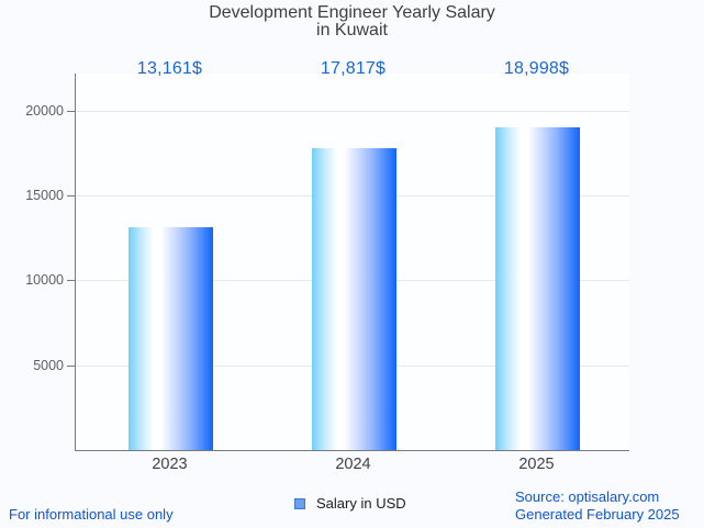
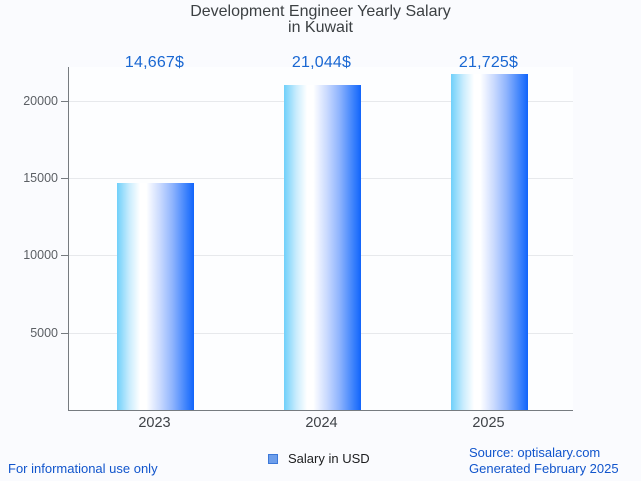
2023: 13,161 -> 14,667
2024: 17,817 -> 21,044
2025: 18,998 -> 21,725
